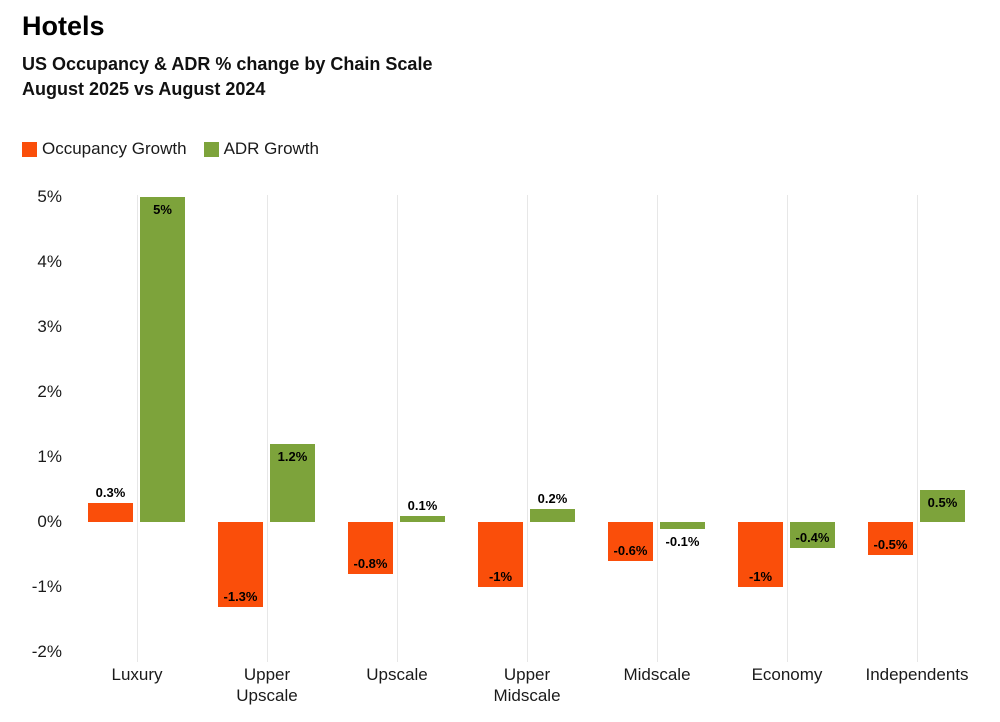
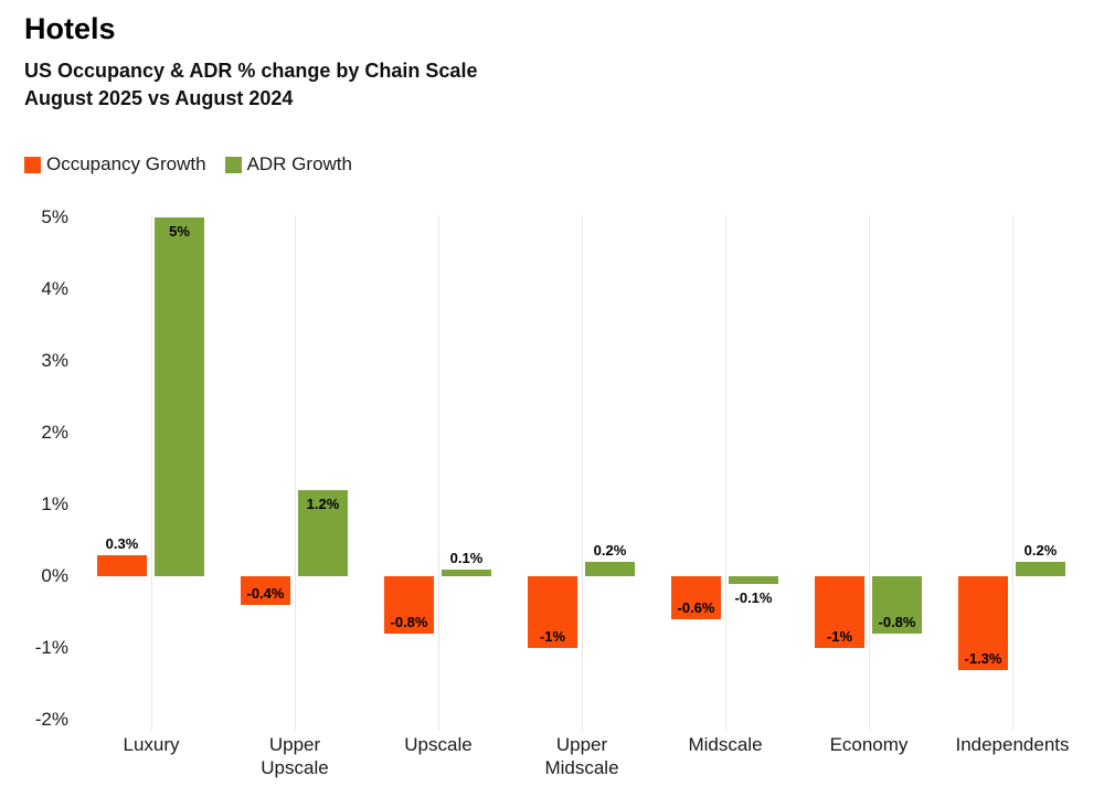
Occupancy Growth/Upper Upscale: -1.3% -> -0.4%
ADR Growth/Economy: -0.4% -> -0.8%
Occupancy Growth/Independents: -0.5% -> -1.3%
ADR Growth/Independents: 0.5% -> 0.2%
